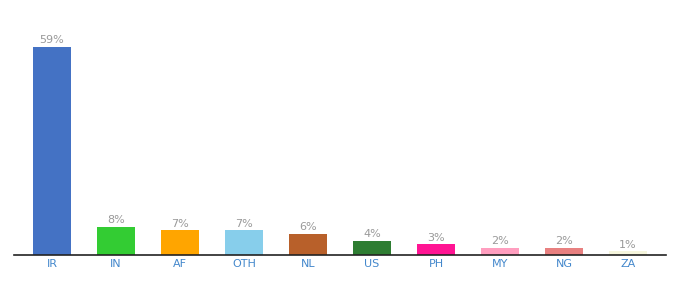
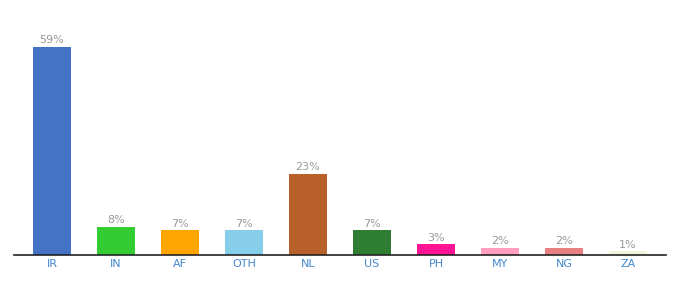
NL: 6% -> 23%
US: 4% -> 7%
